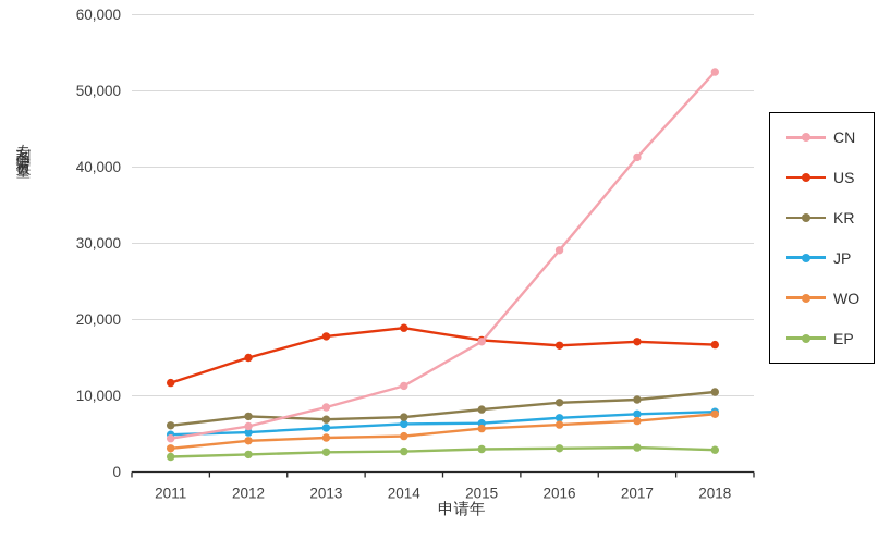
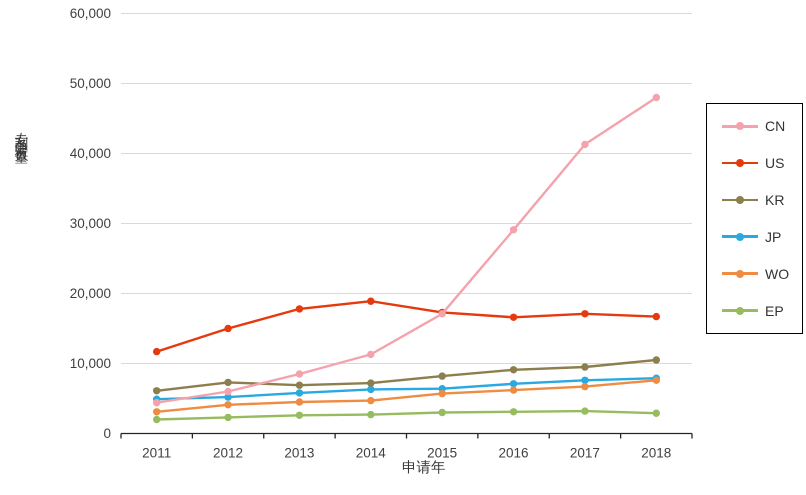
CN/2018: 52000 -> 48000
